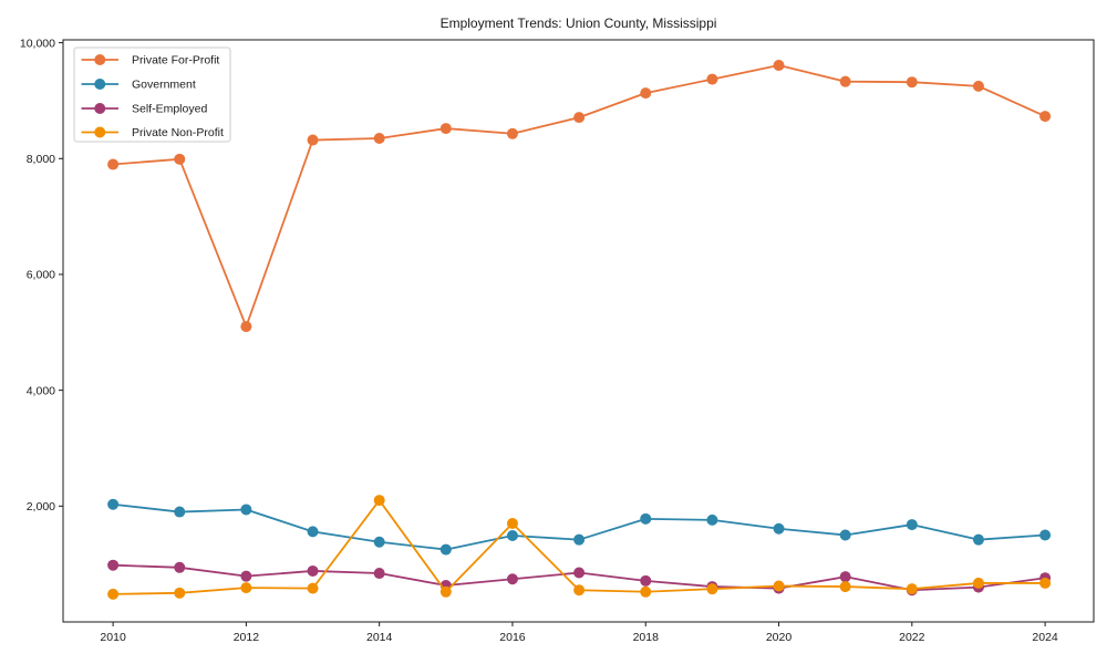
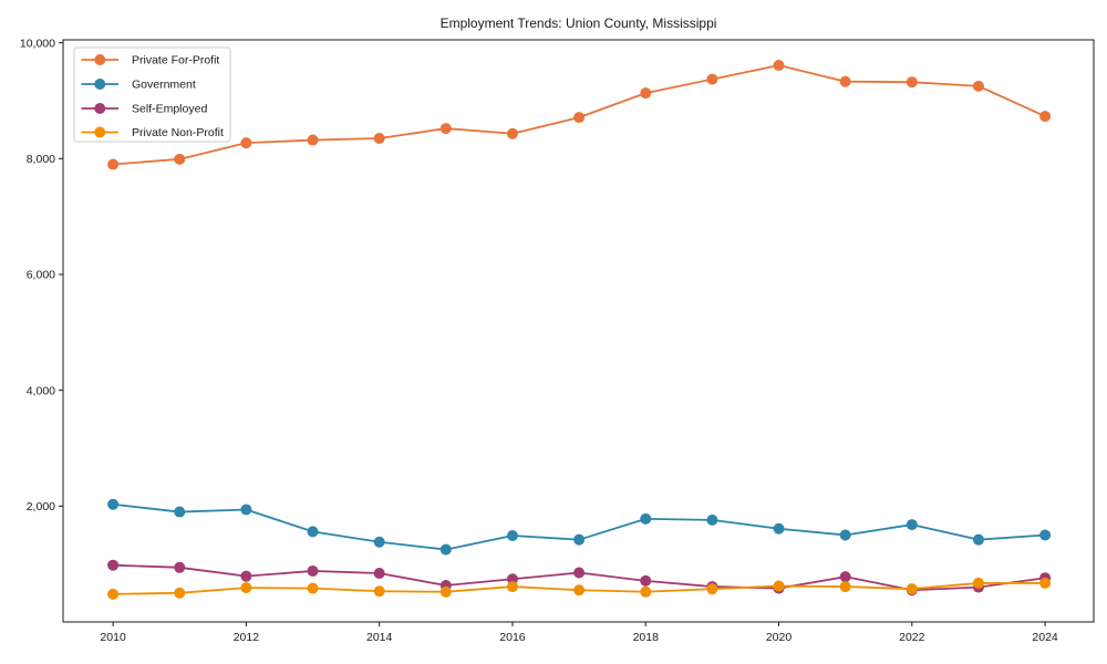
Private For-Profit/2012: 5100 -> 8300
Private Non-Profit/2014: 2100 -> 500
Private Non-Profit/2016: 1700 -> 600
